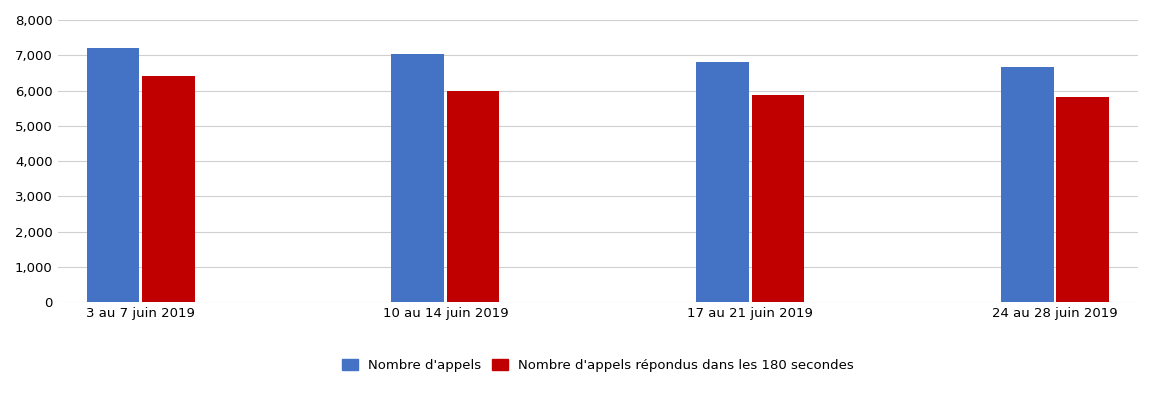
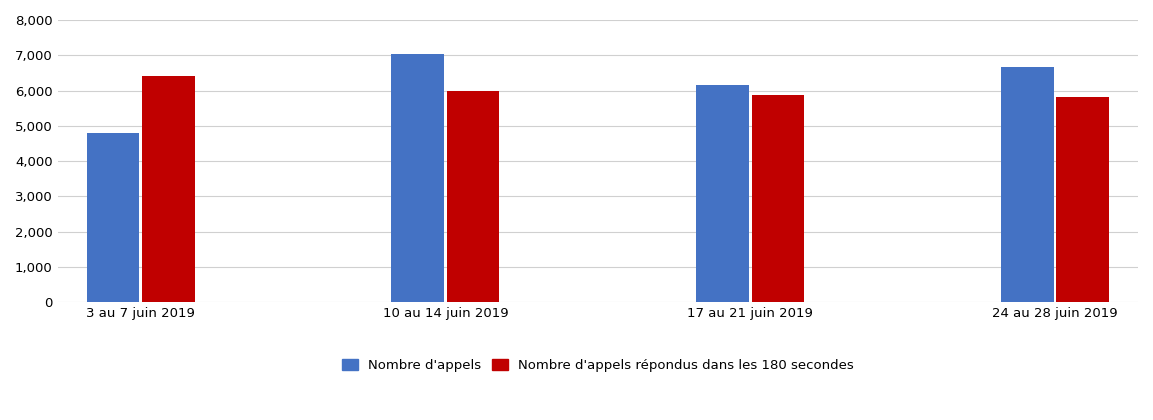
Nombre d'appels/3 au 7 juin 2019: 7,200 -> 4,800
Nombre d'appels/17 au 21 juin 2019: 6,800 -> 6,150
